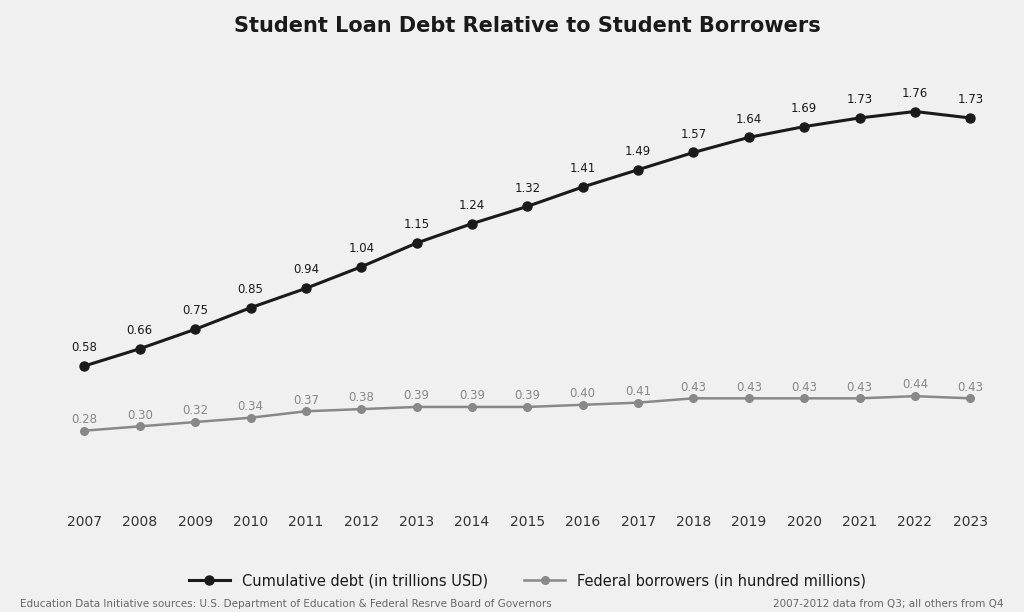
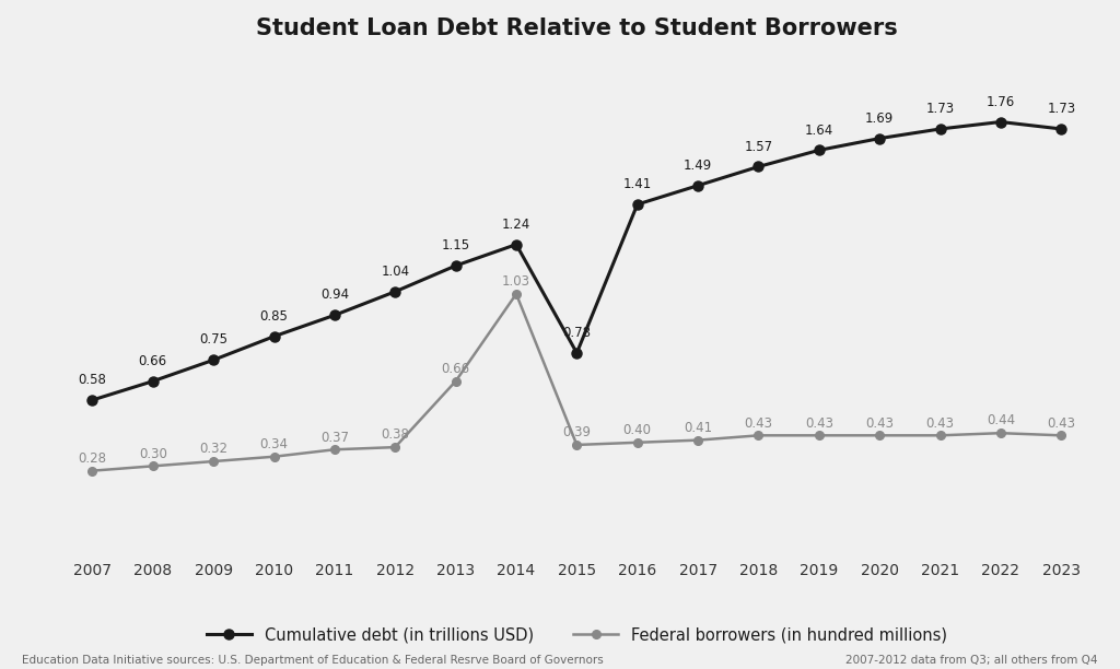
Federal borrowers (in hundred millions)/2013: 0.39 -> 0.66
Federal borrowers (in hundred millions)/2014: 0.39 -> 1.03
Cumulative debt (in trillions USD)/2015: 1.32 -> 0.78
